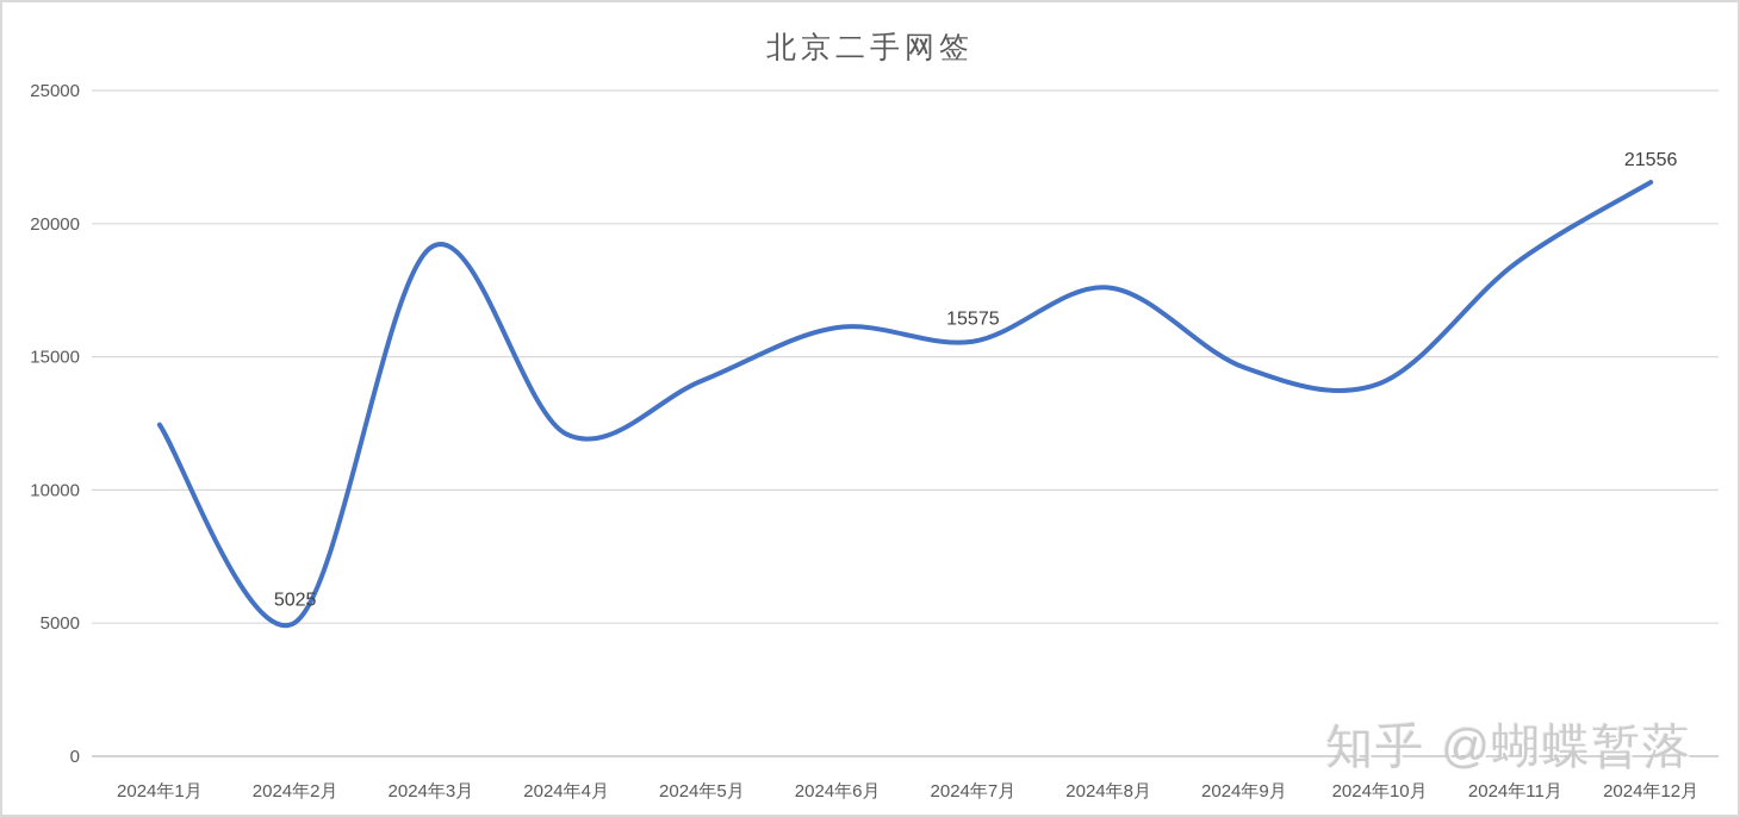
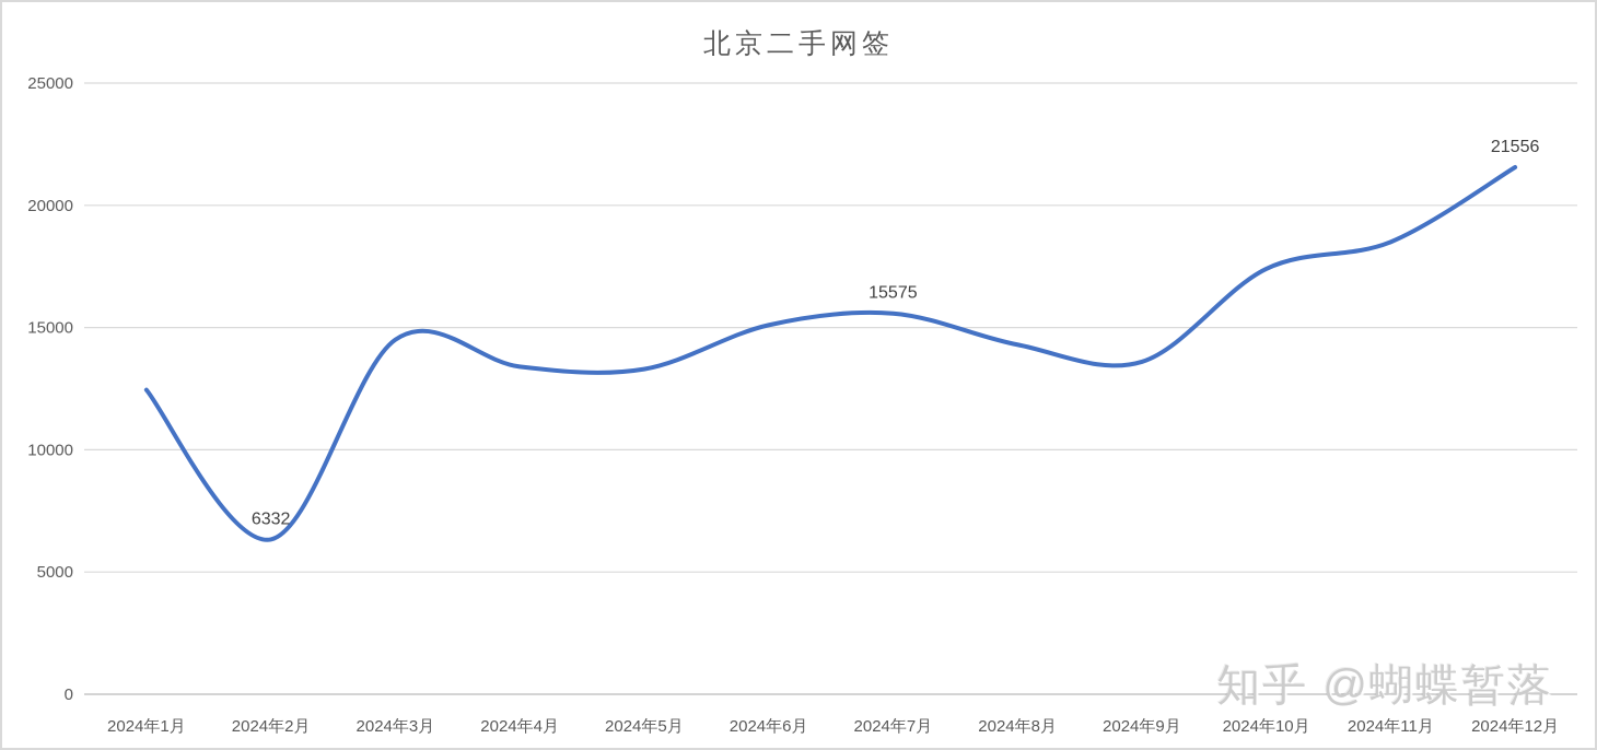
2024年2月: 5025 -> 6332
2024年3月: 19100 -> 14500
2024年4月: 12100 -> 13400
2024年5月: 14100 -> 13300
2024年6月: 16100 -> 15100
2024年8月: 17600 -> 14300
2024年9月: 14600 -> 13600
2024年10月: 14000 -> 17400
